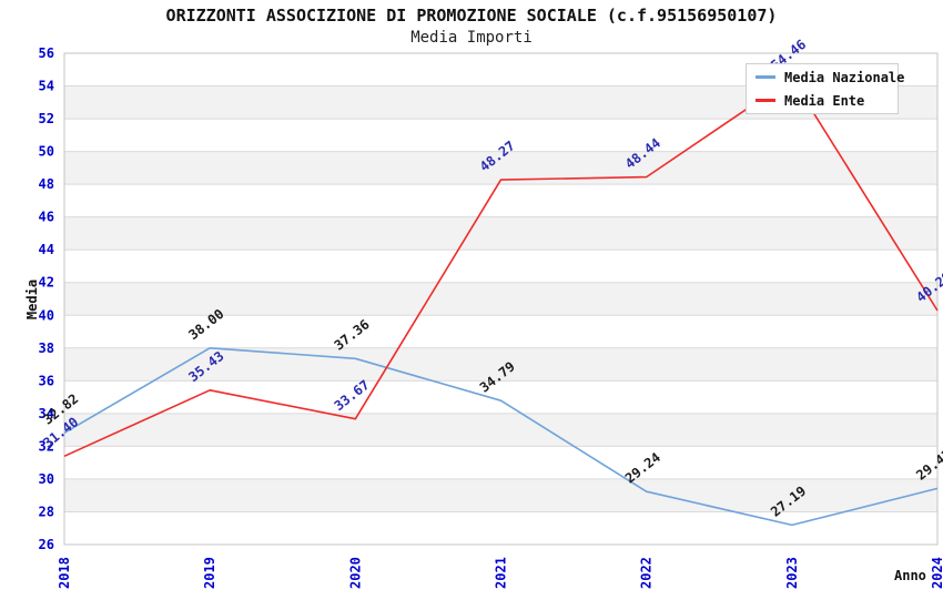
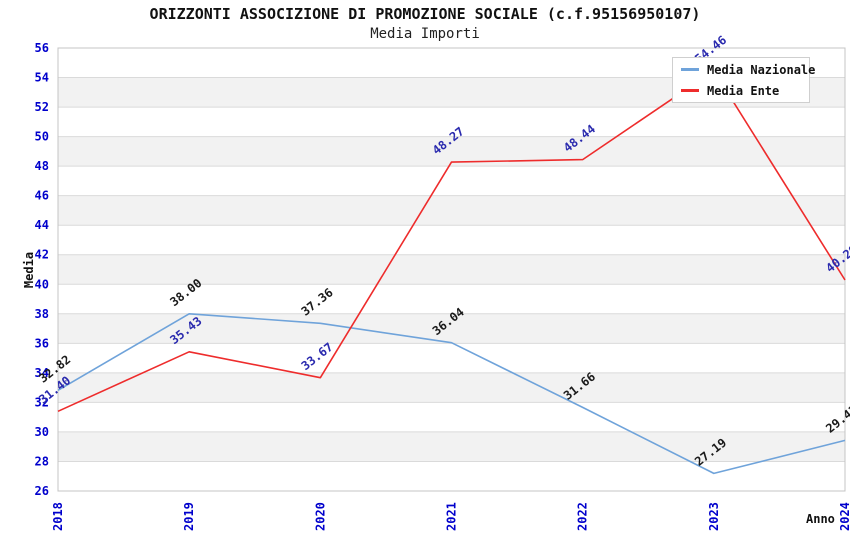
Media Nazionale/2021: 34.79 -> 36.04
Media Nazionale/2022: 29.24 -> 31.66
